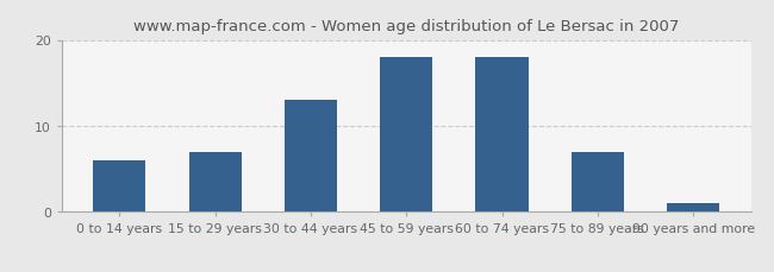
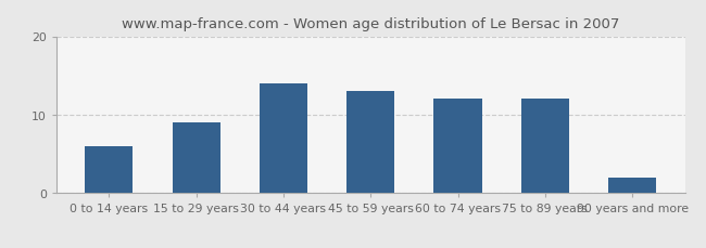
15 to 29 years: 7 -> 9
30 to 44 years: 13 -> 14
45 to 59 years: 18 -> 13
60 to 74 years: 18 -> 12
75 to 89 years: 7 -> 12
90 years and more: 1 -> 2
